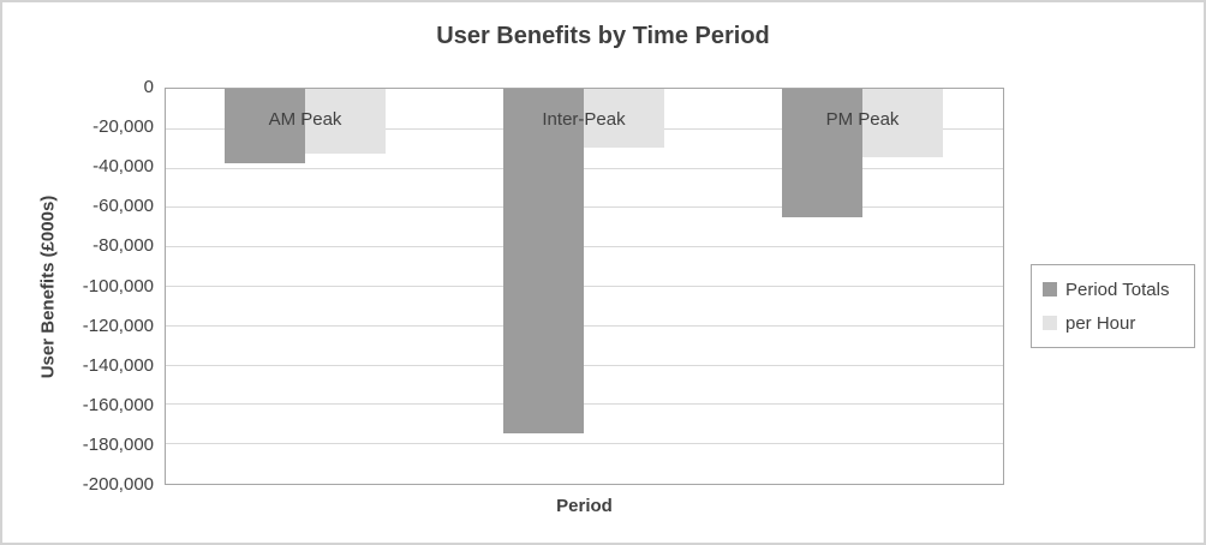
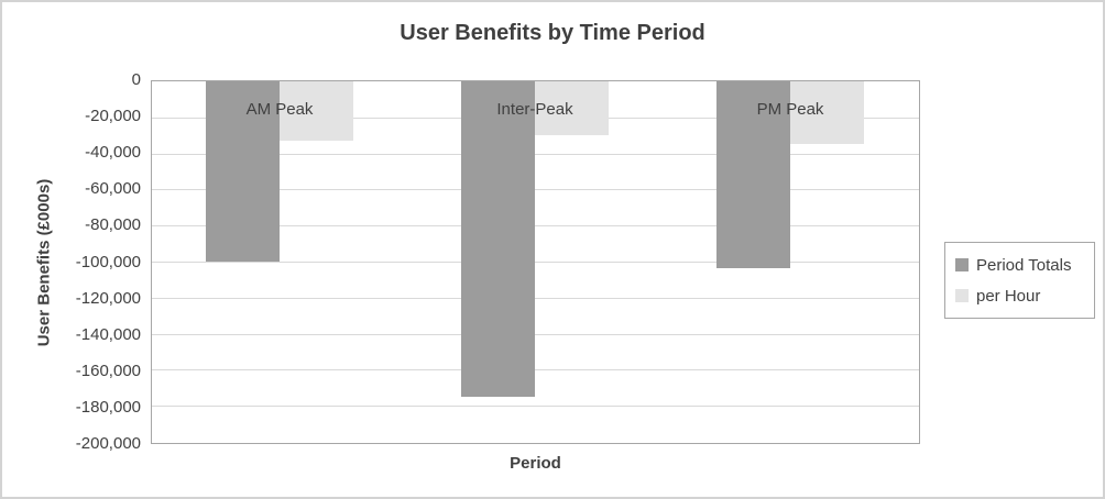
Period Totals/AM Peak: -38000 -> -100000
Period Totals/PM Peak: -65000 -> -104000
